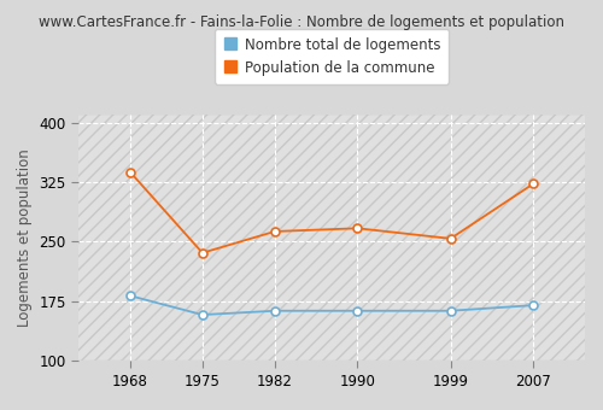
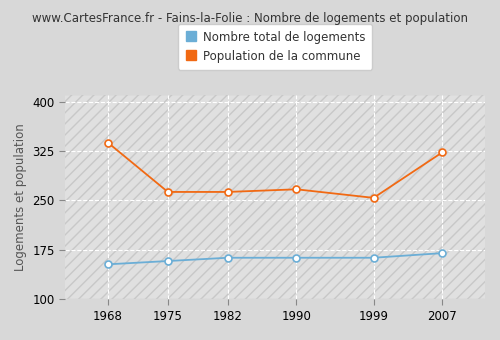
Nombre total de logements/1968: 182 -> 153
Population de la commune/1975: 236 -> 263
